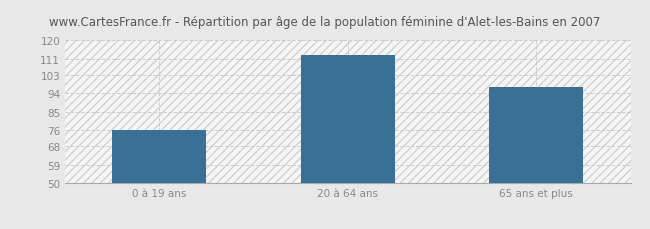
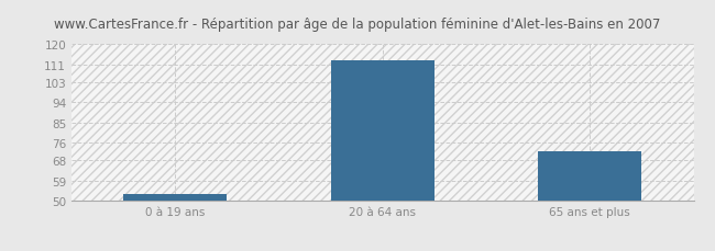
0 à 19 ans: 76 -> 53
65 ans et plus: 97 -> 72
